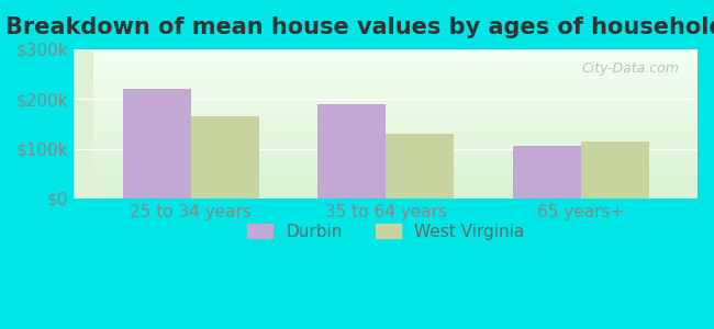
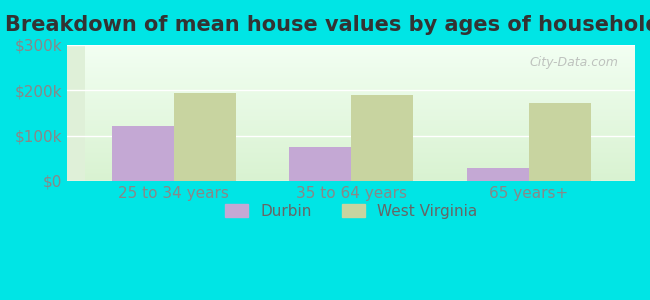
Durbin/25 to 34 years: $220k -> $120k
West Virginia/25 to 34 years: $165k -> $193k
Durbin/35 to 64 years: $190k -> $75k
West Virginia/35 to 64 years: $130k -> $190k
Durbin/65 years+: $105k -> $28k
West Virginia/65 years+: $115k -> $172k
